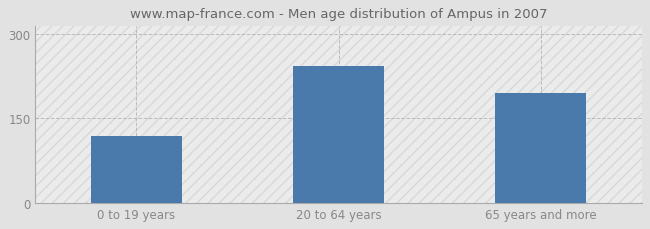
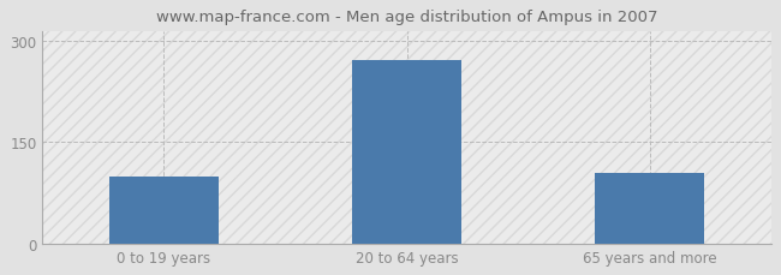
0 to 19 years: 118 -> 100
20 to 64 years: 244 -> 271
65 years and more: 196 -> 105
